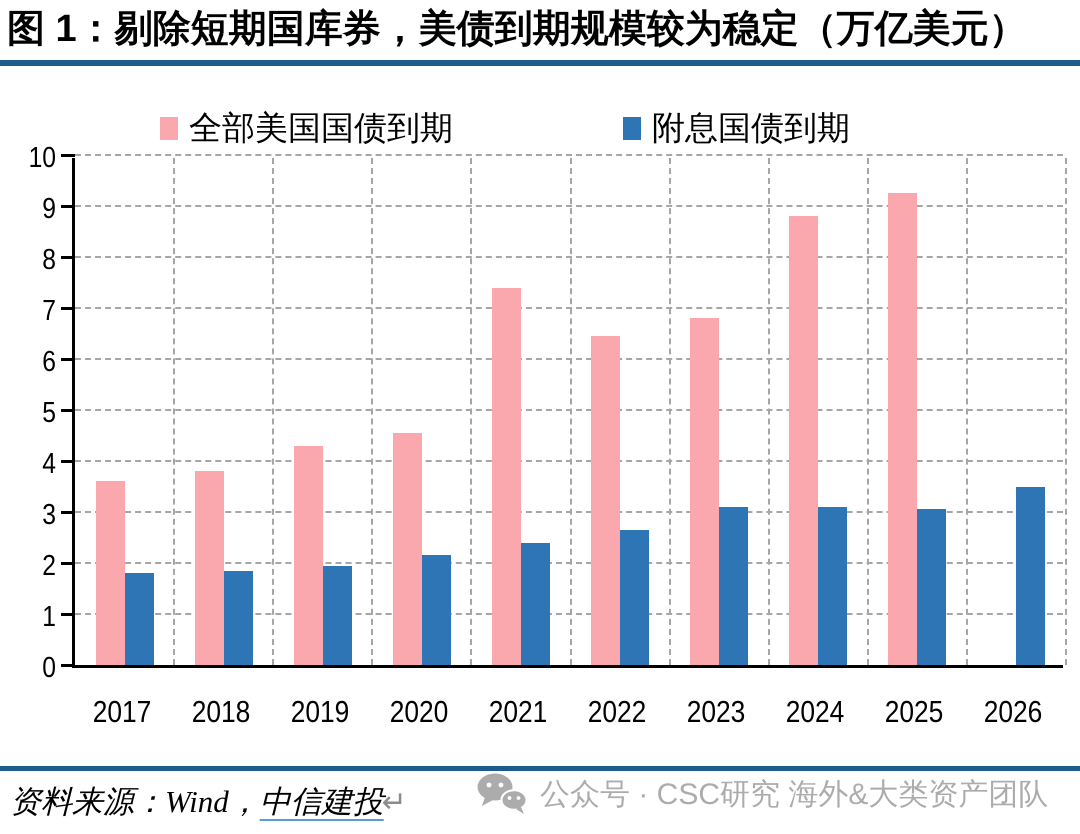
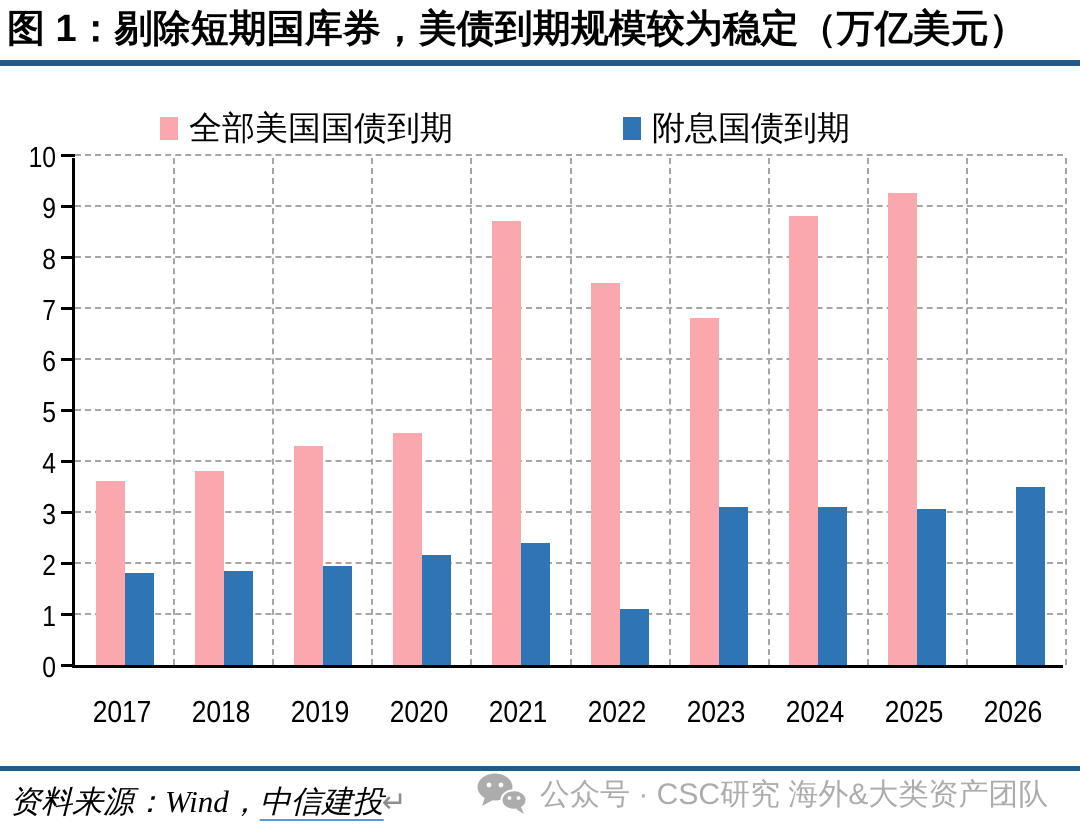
全部美国国债到期/2021: 7.4 -> 8.7
全部美国国债到期/2022: 6.5 -> 7.5
附息国债到期/2022: 2.6 -> 1.1
